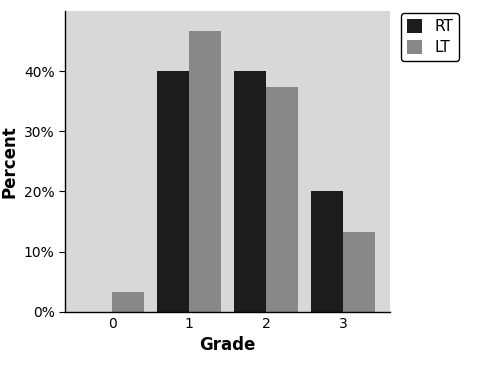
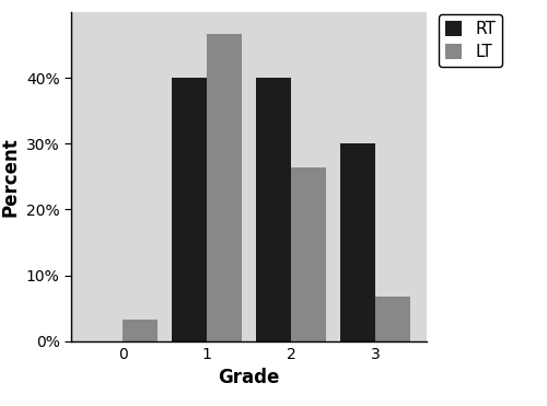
LT/2: 37.3% -> 26.4%
RT/3: 20% -> 30%
LT/3: 13.3% -> 6.8%
